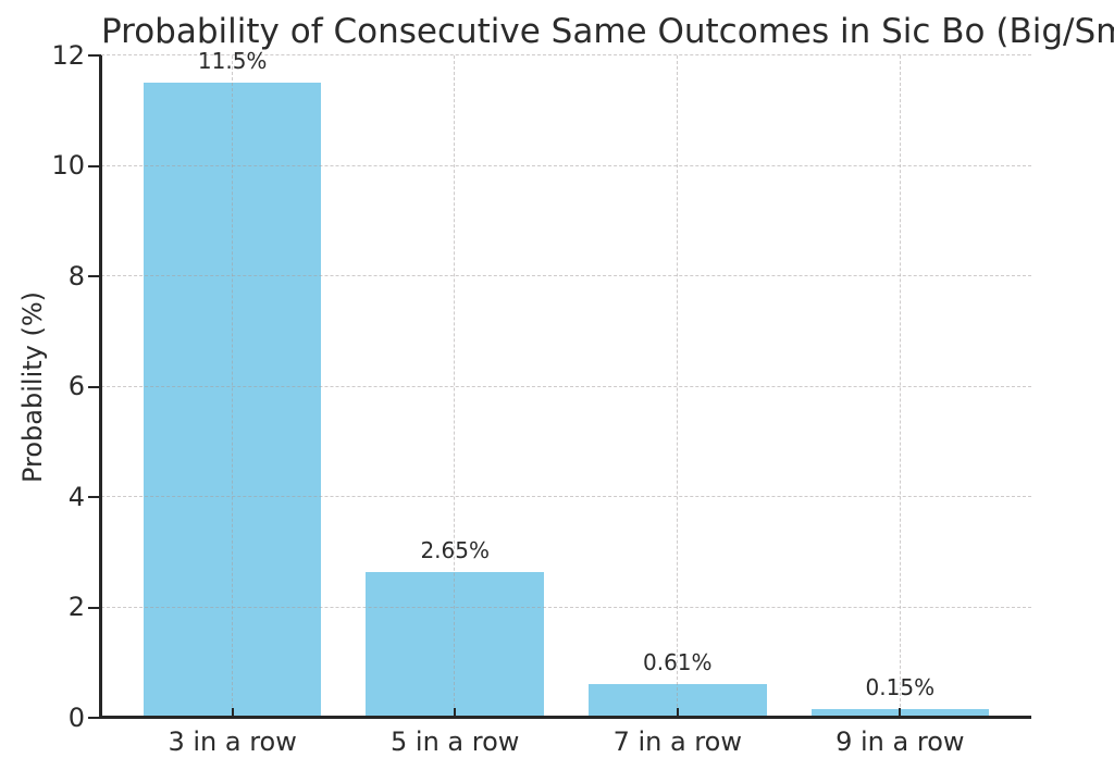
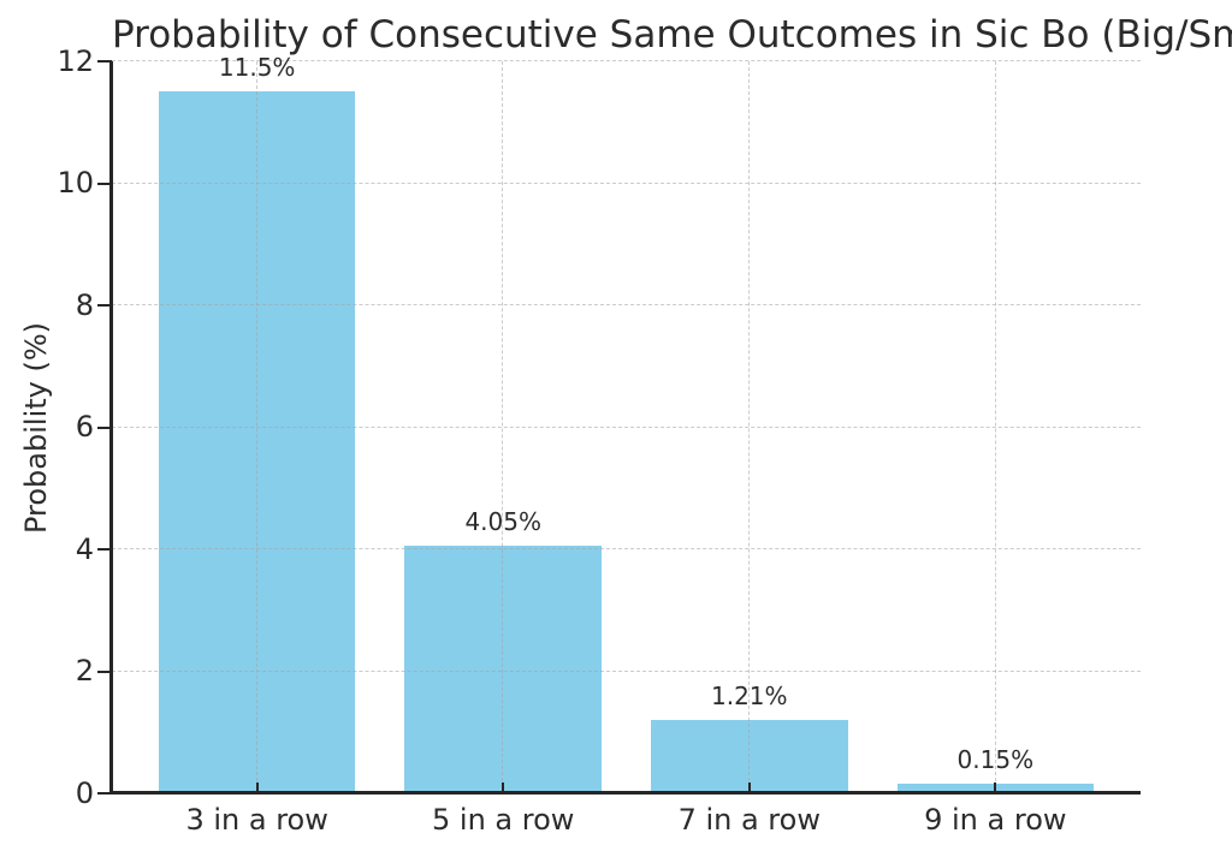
5 in a row: 2.65% -> 4.05%
7 in a row: 0.61% -> 1.21%
